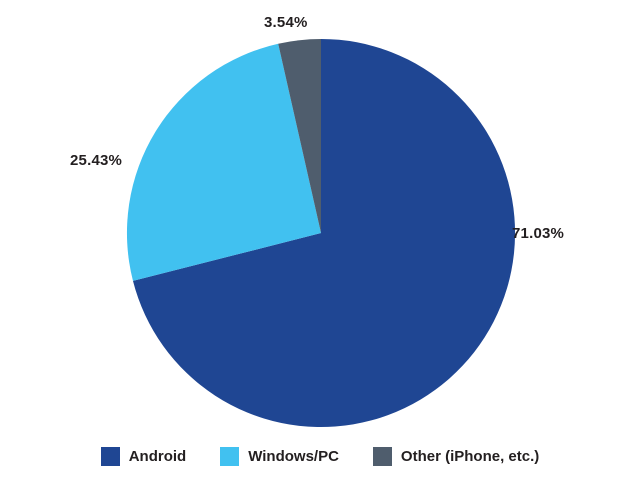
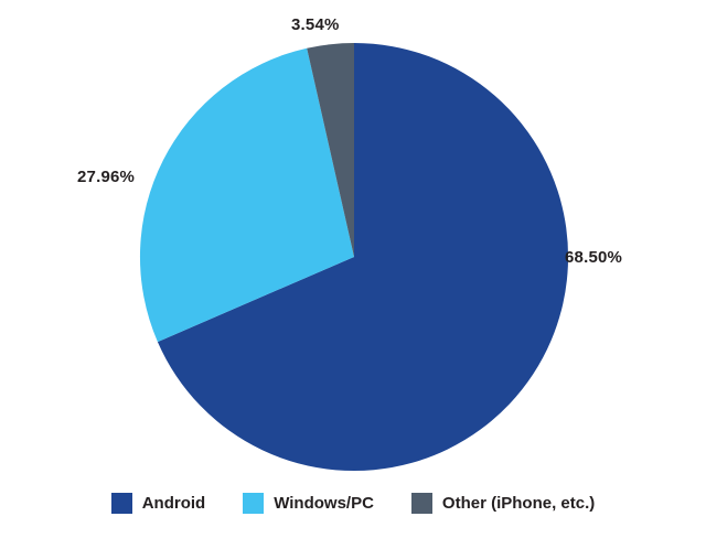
Android: 71.03% -> 68.50%
Windows/PC: 25.43% -> 27.96%
